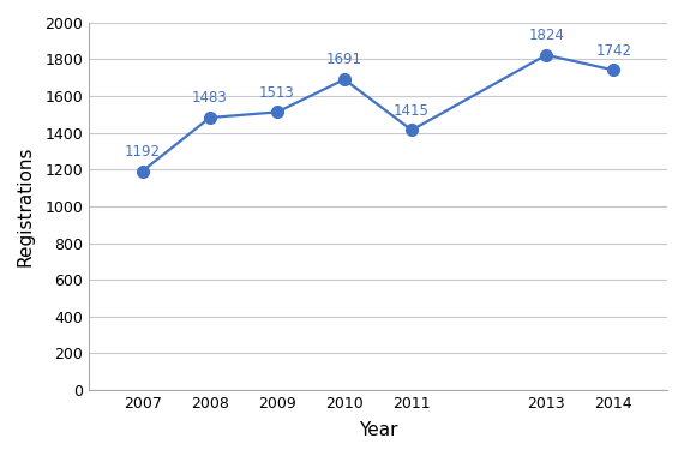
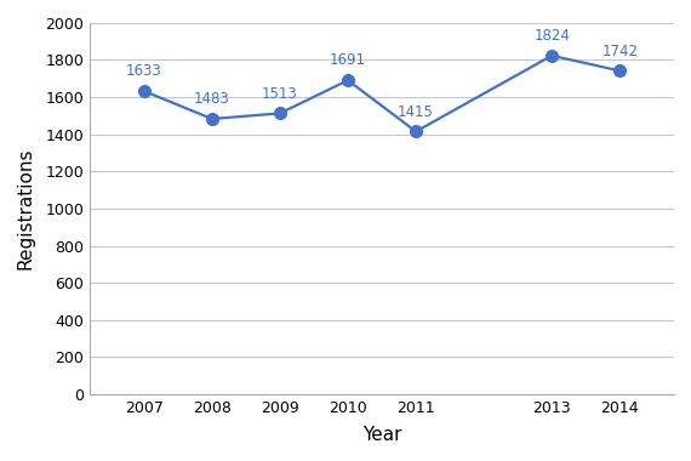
2007: 1192 -> 1633
